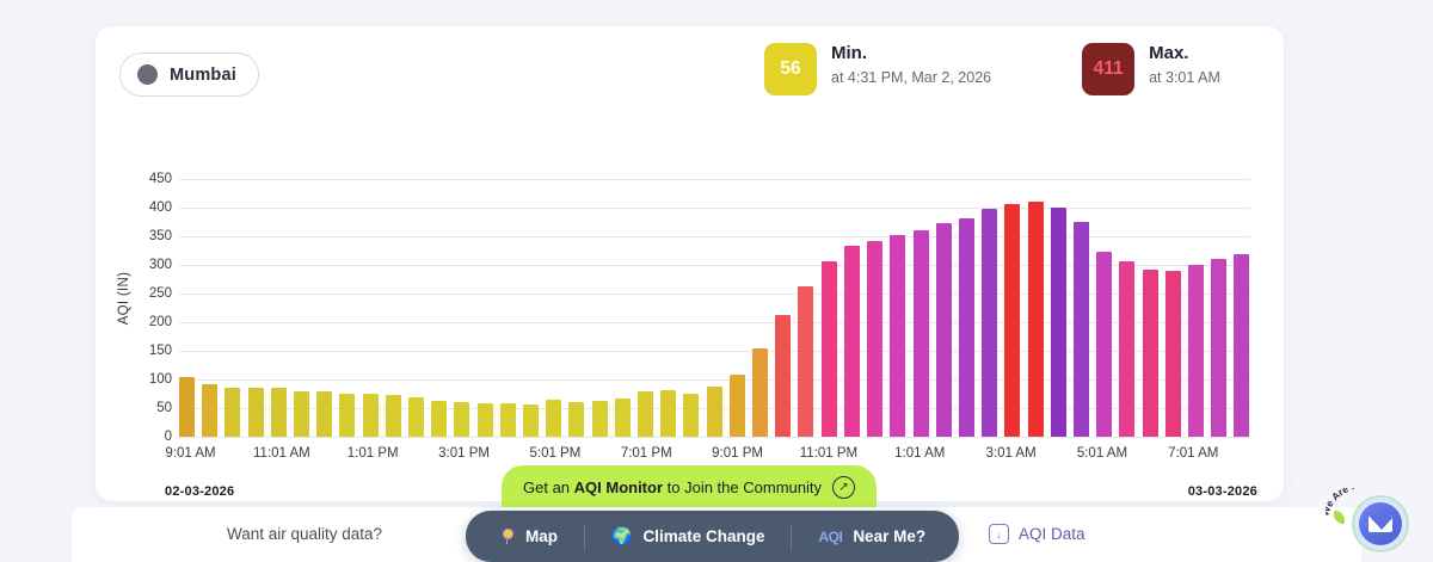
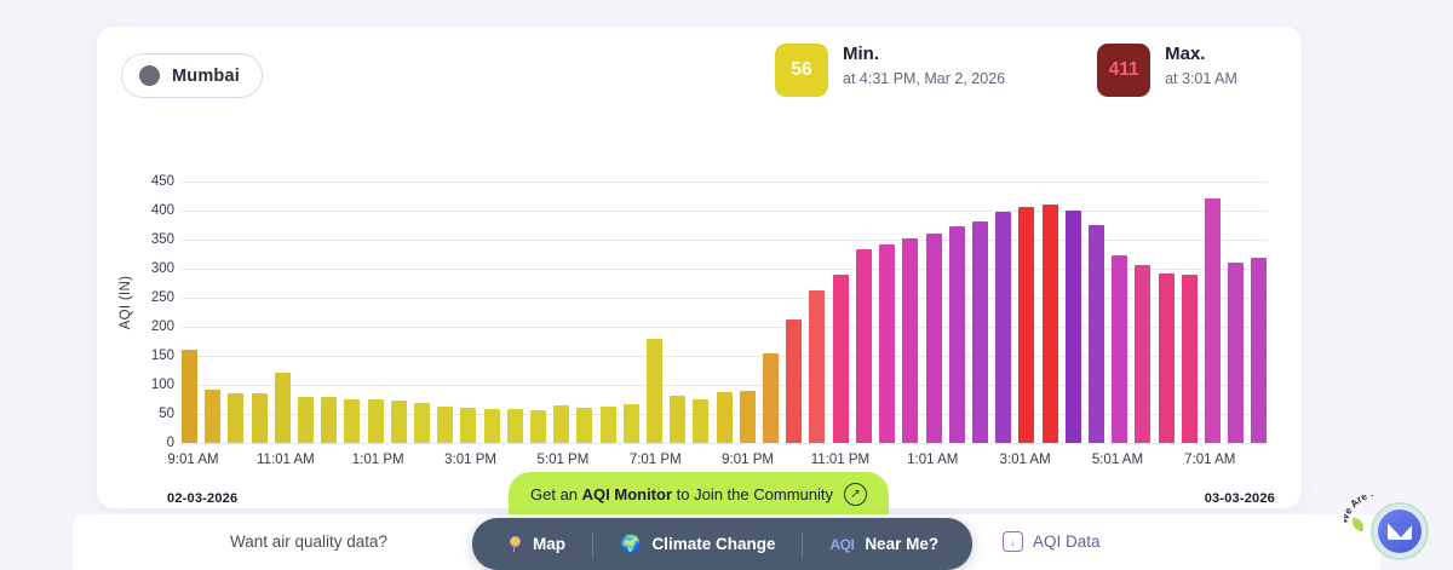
9:01 AM: 100 -> 160
11:01 AM: 90 -> 120
7:01 PM: 80 -> 180
9:01 PM: 110 -> 90
11:01 PM: 310 -> 290
7:01 AM: 300 -> 420
